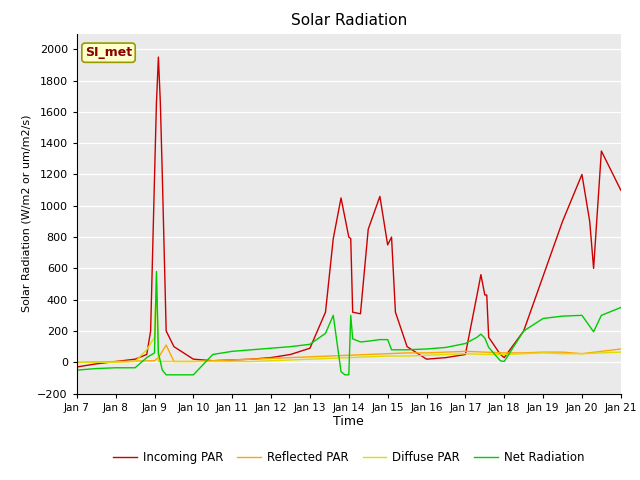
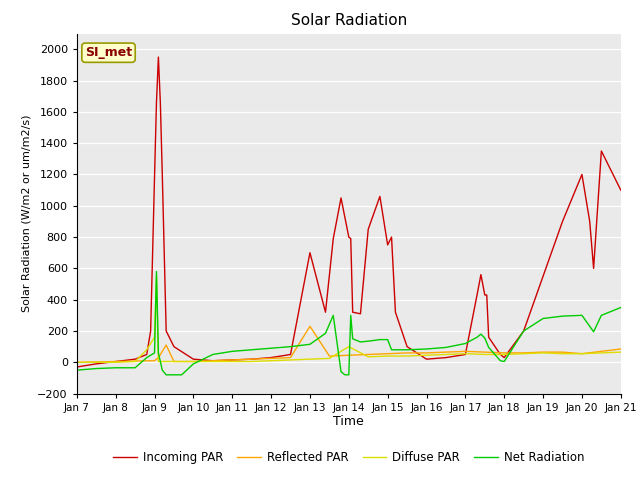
Net Radiation/Jan 10: -80 -> -10
Incoming PAR/Jan 13: 90 -> 700
Reflected PAR/Jan 13: 40 -> 230
Diffuse PAR/Jan 14: 30 -> 100
